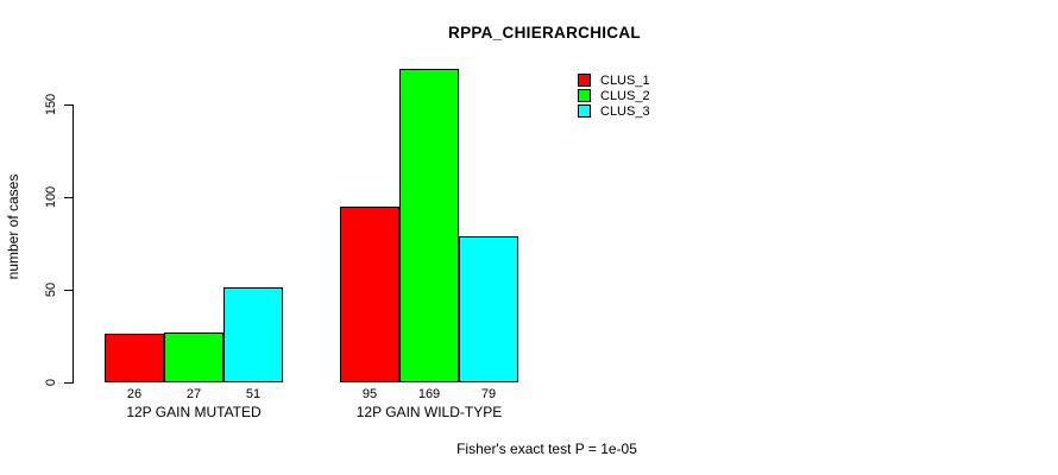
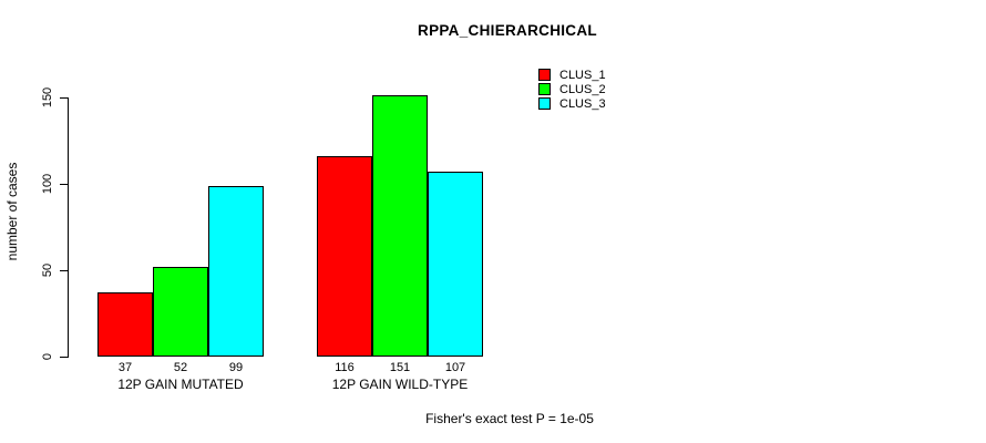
CLUS_1/12P GAIN MUTATED: 26 -> 37
CLUS_2/12P GAIN MUTATED: 27 -> 52
CLUS_3/12P GAIN MUTATED: 51 -> 99
CLUS_1/12P GAIN WILD-TYPE: 95 -> 116
CLUS_2/12P GAIN WILD-TYPE: 169 -> 151
CLUS_3/12P GAIN WILD-TYPE: 79 -> 107
